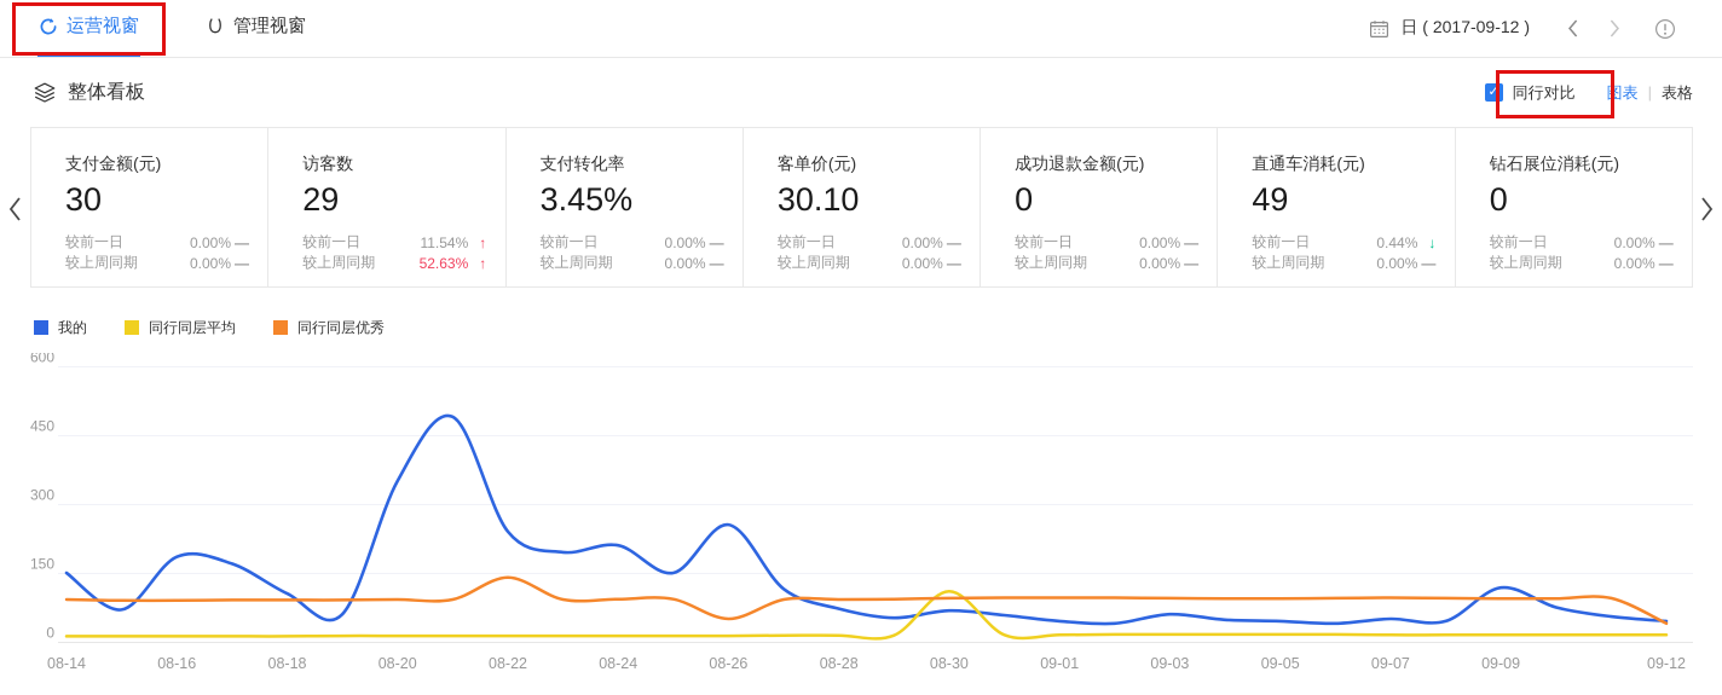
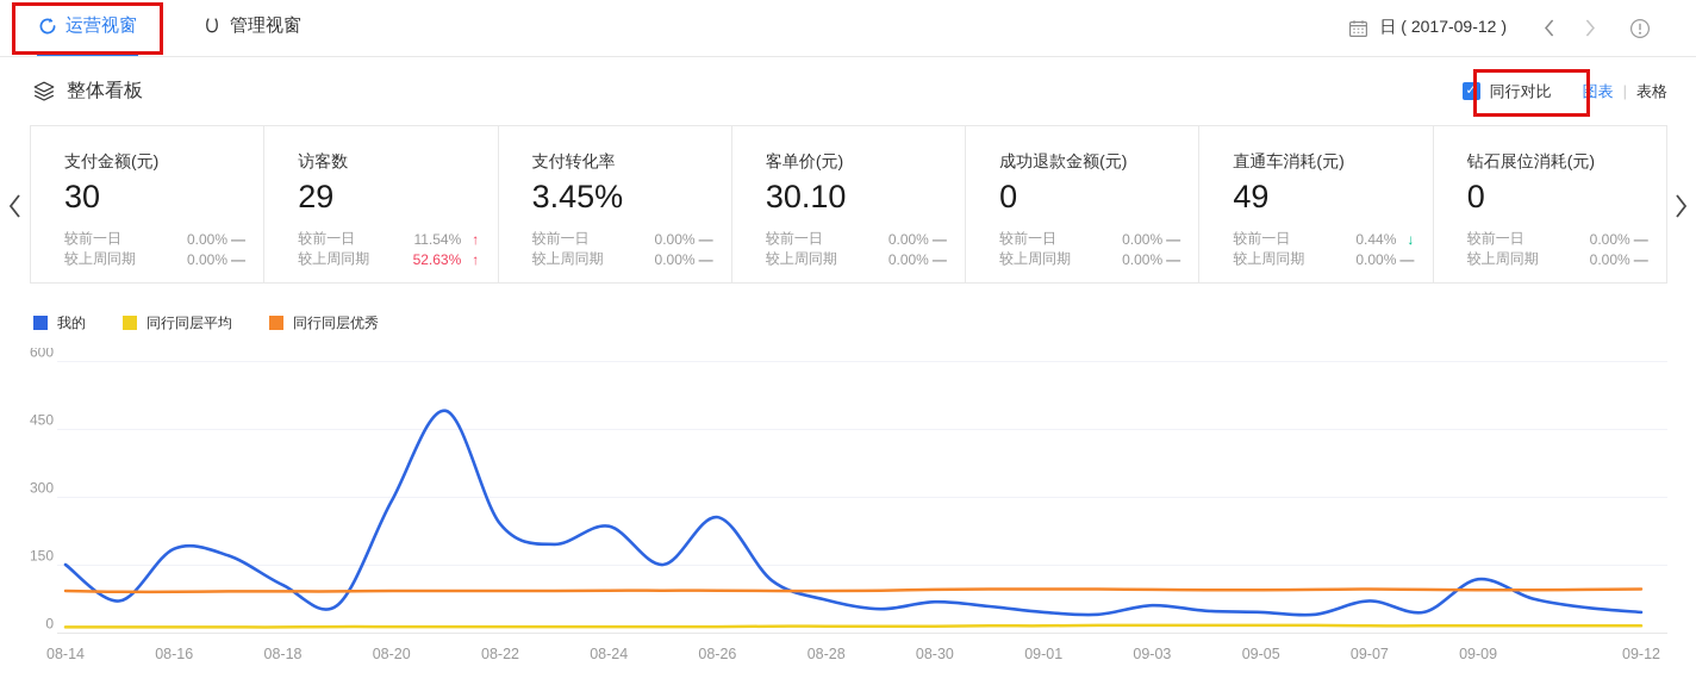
我的/08-20: 350 -> 290
同行同层优秀/08-22: 140 -> 90
我的/08-24: 210 -> 240
同行同层优秀/08-26: 50 -> 90
同行同层平均/08-30: 110 -> 10
我的/09-07: 50 -> 70
同行同层优秀/09-12: 40 -> 100
